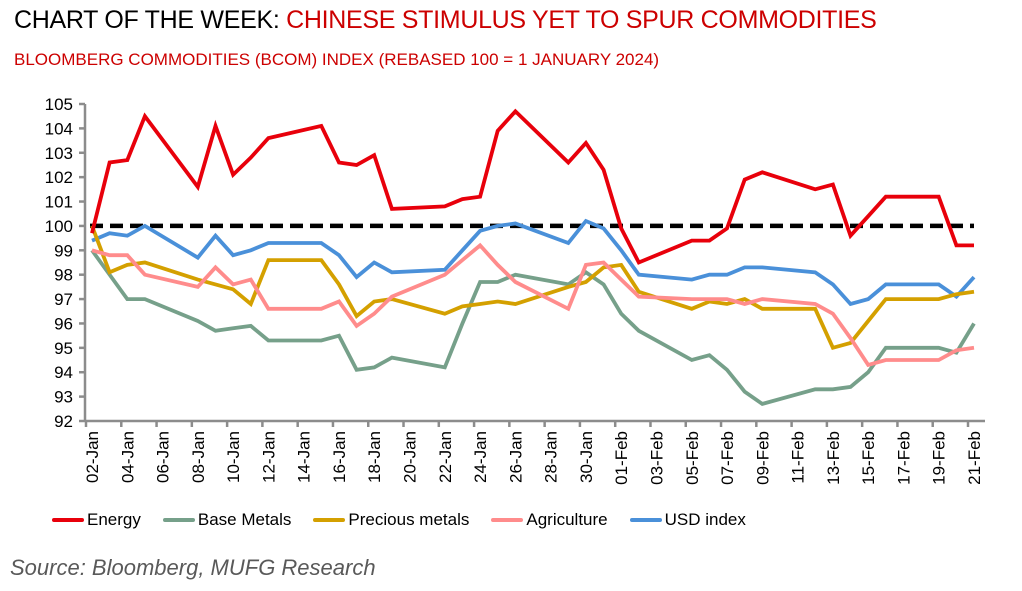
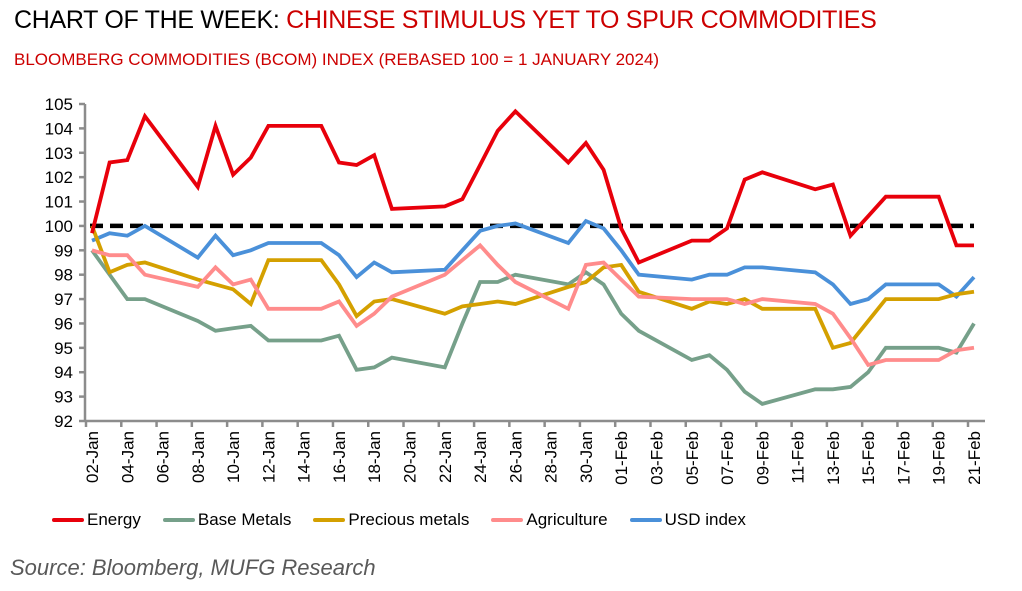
Energy/12-Jan: 103.6 -> 104.1
Energy/24-Jan: 101.2 -> 102.5
